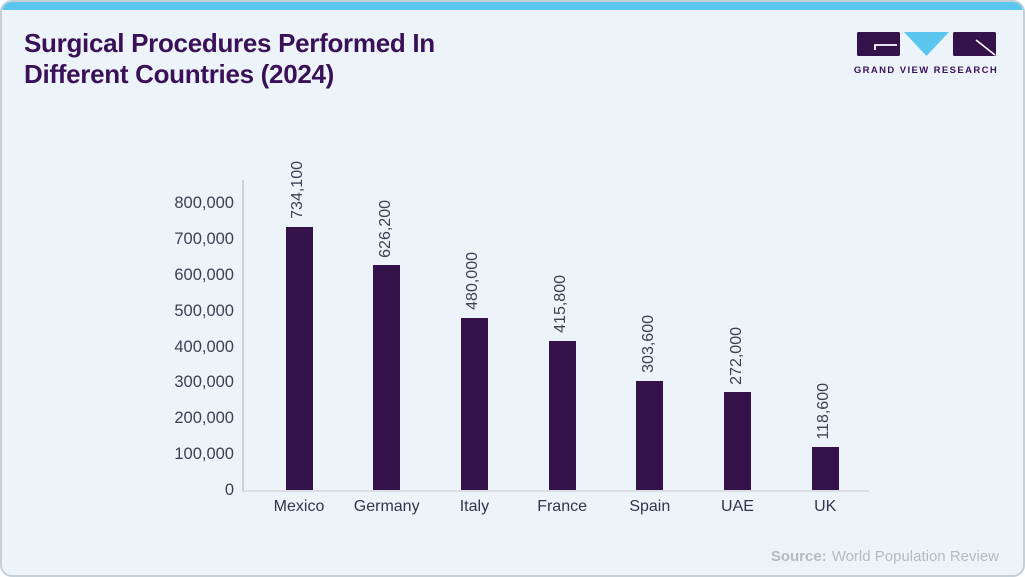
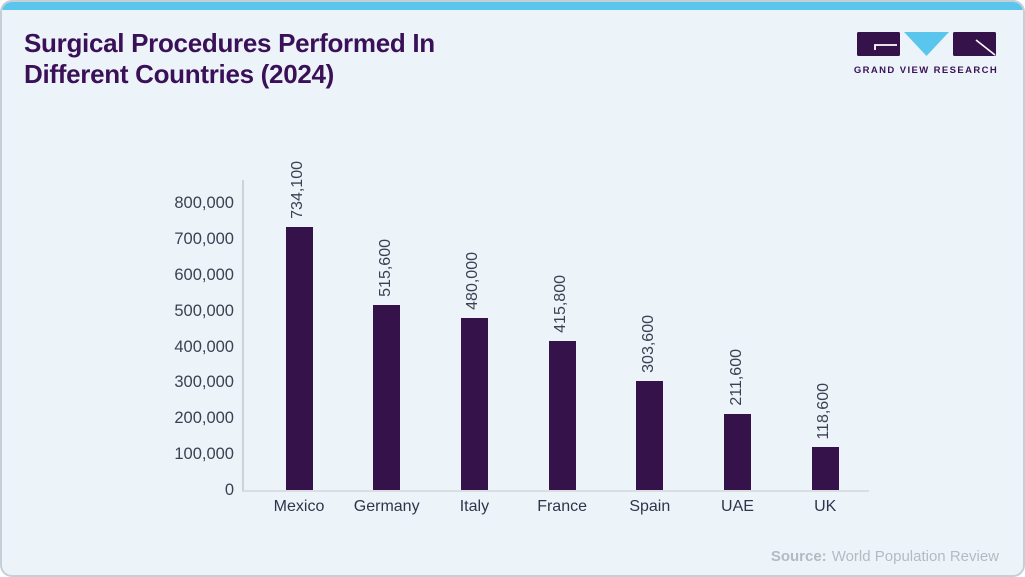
Germany: 626,200 -> 515,600
UAE: 272,000 -> 211,600
